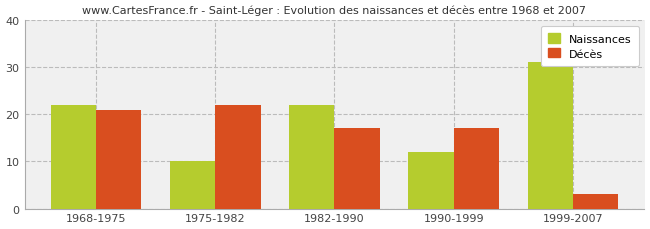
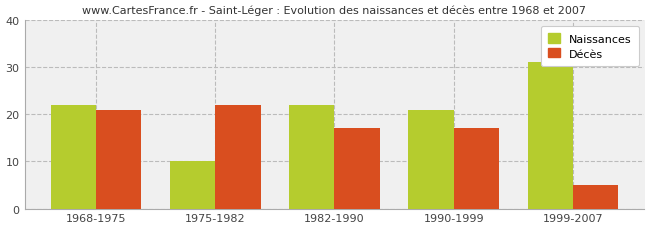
Naissances/1990-1999: 12 -> 21
Décès/1999-2007: 3 -> 5
